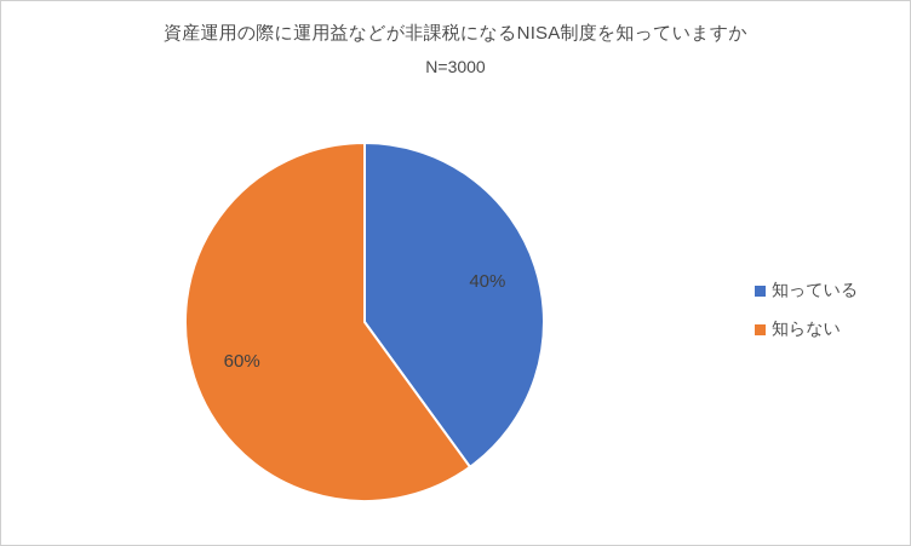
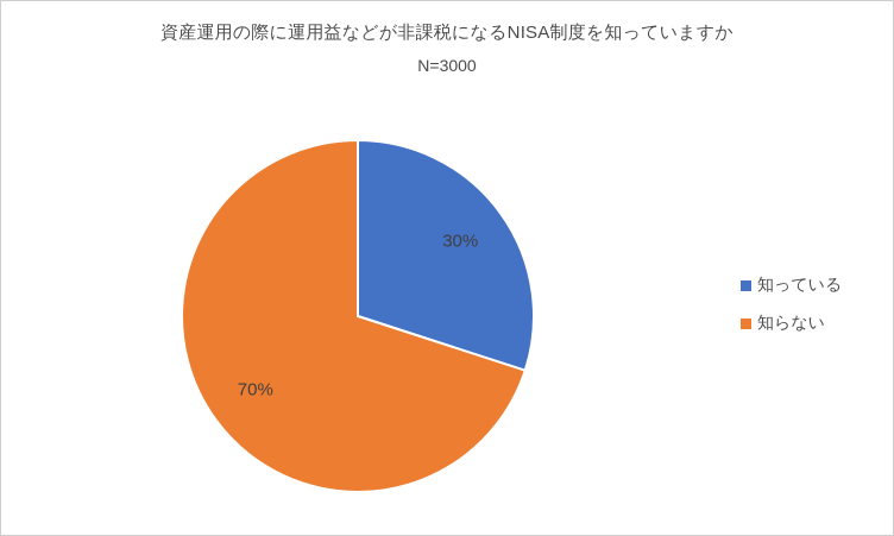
知っている: 40% -> 30%
知らない: 60% -> 70%
